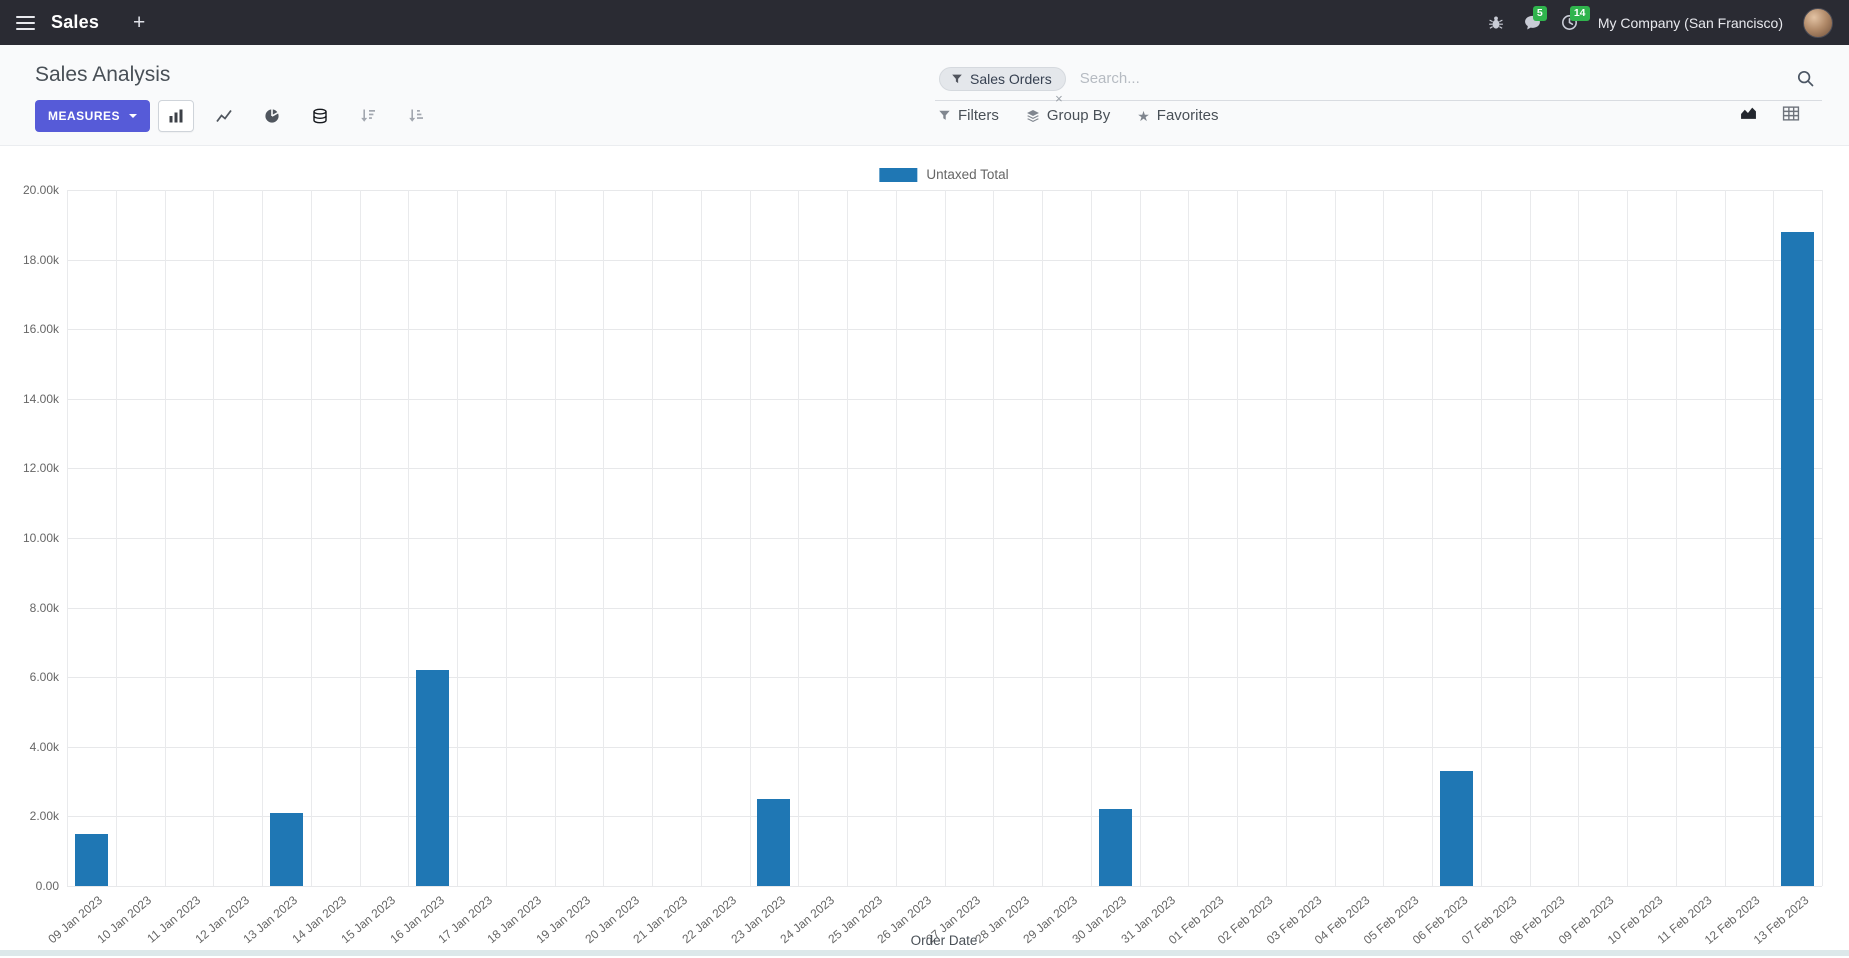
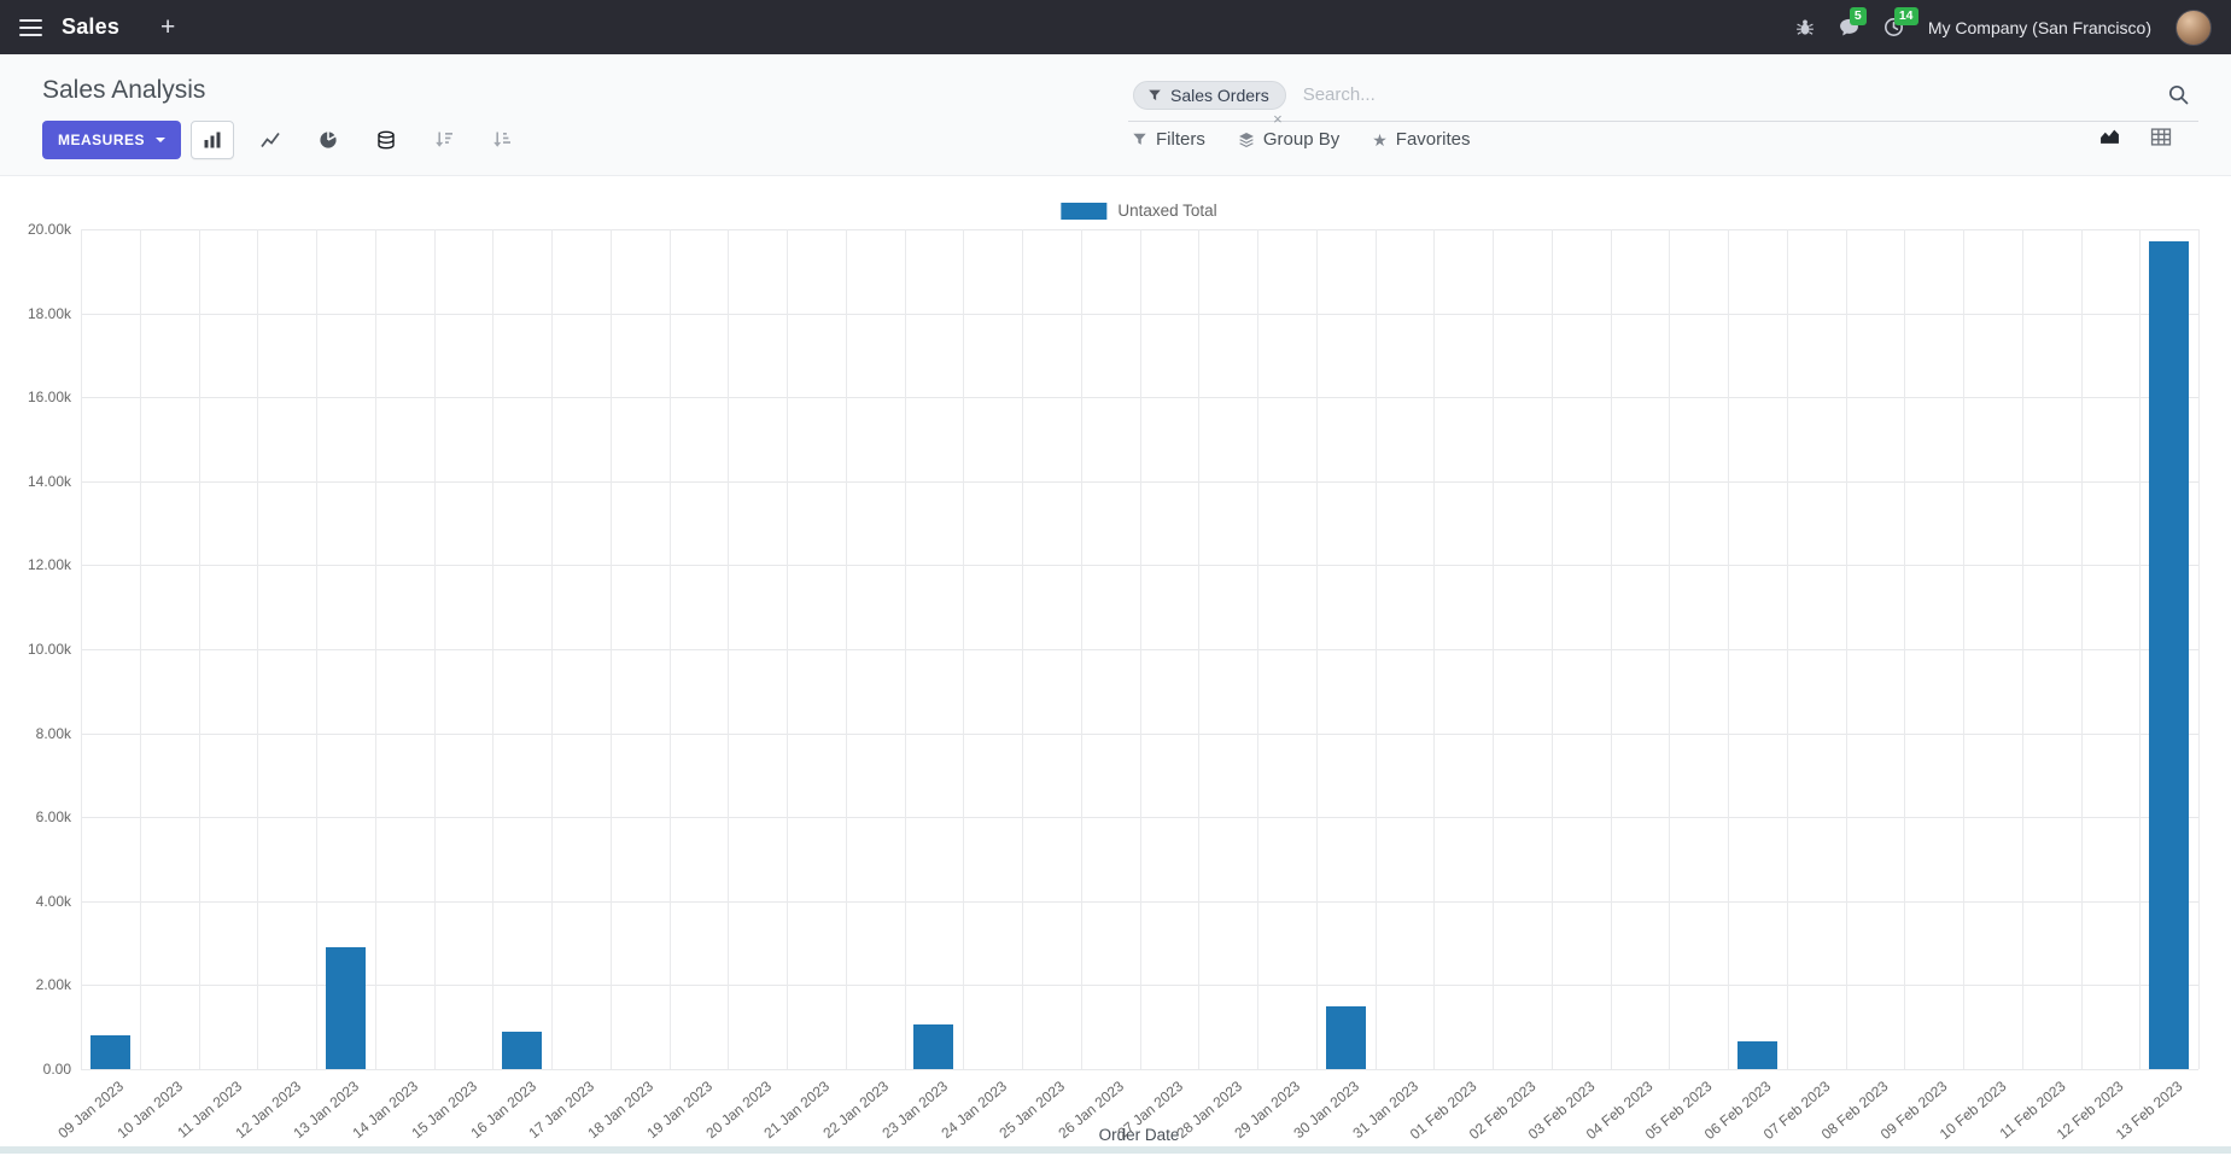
09 Jan 2023: 1.5k -> 0.8k
13 Jan 2023: 2.1k -> 2.9k
16 Jan 2023: 6.2k -> 0.9k
23 Jan 2023: 2.5k -> 1.0k
30 Jan 2023: 2.2k -> 1.5k
06 Feb 2023: 3.3k -> 0.6k
13 Feb 2023: 18.8k -> 19.7k
